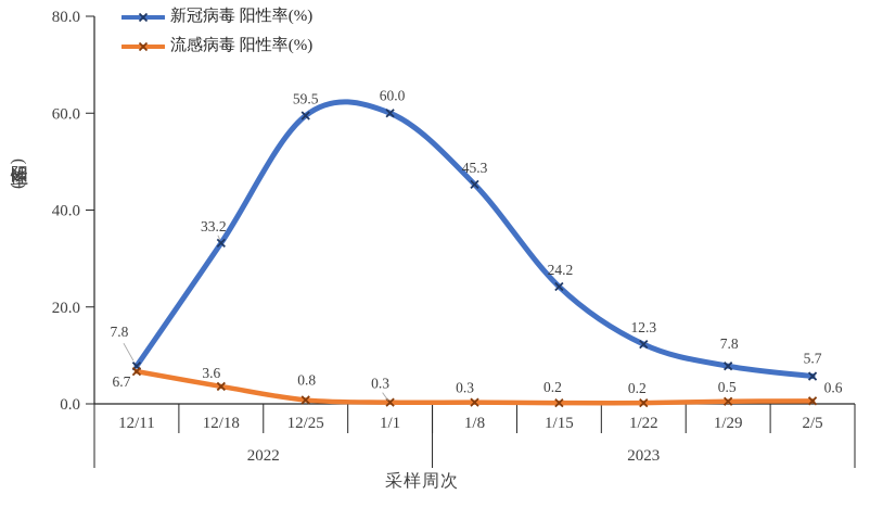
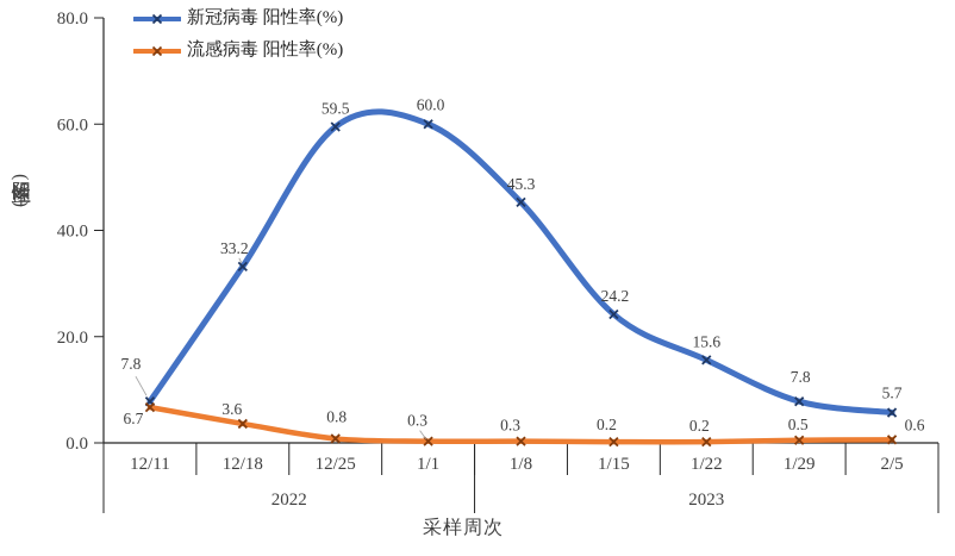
新冠病毒 阳性率(%)/1/22: 12.3 -> 15.6
